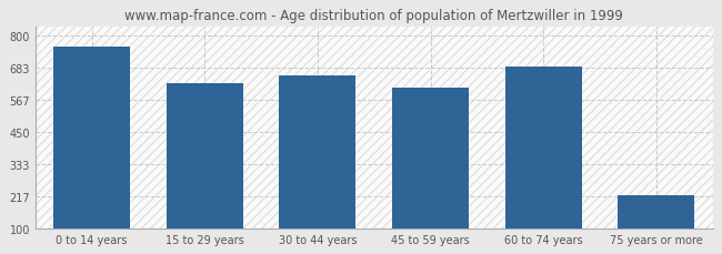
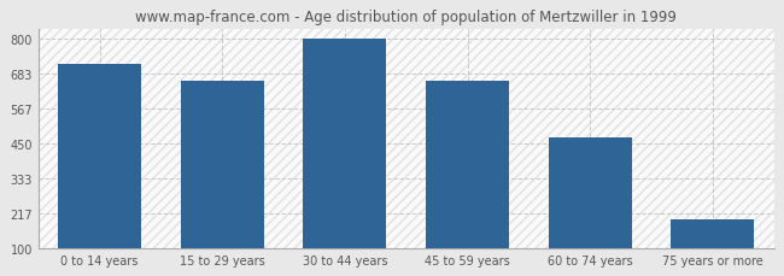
0 to 14 years: 760 -> 716
15 to 29 years: 625 -> 658
30 to 44 years: 655 -> 800
45 to 59 years: 610 -> 660
60 to 74 years: 685 -> 468
75 years or more: 220 -> 194
